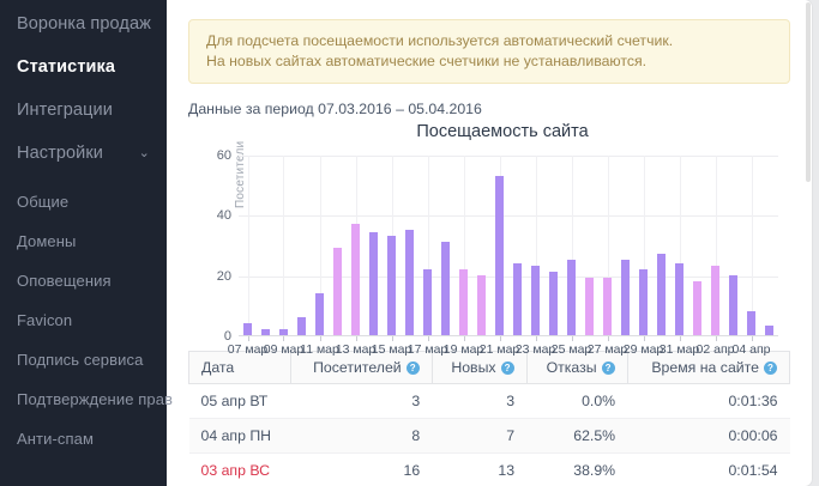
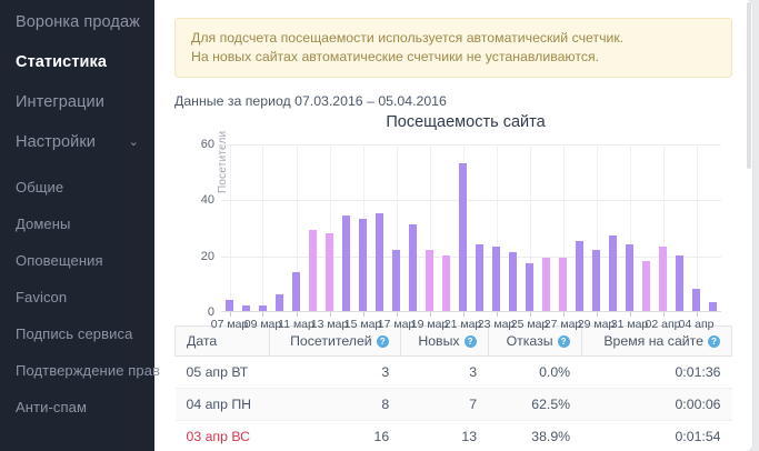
13 мар: 37 -> 28
25 мар: 25 -> 17
